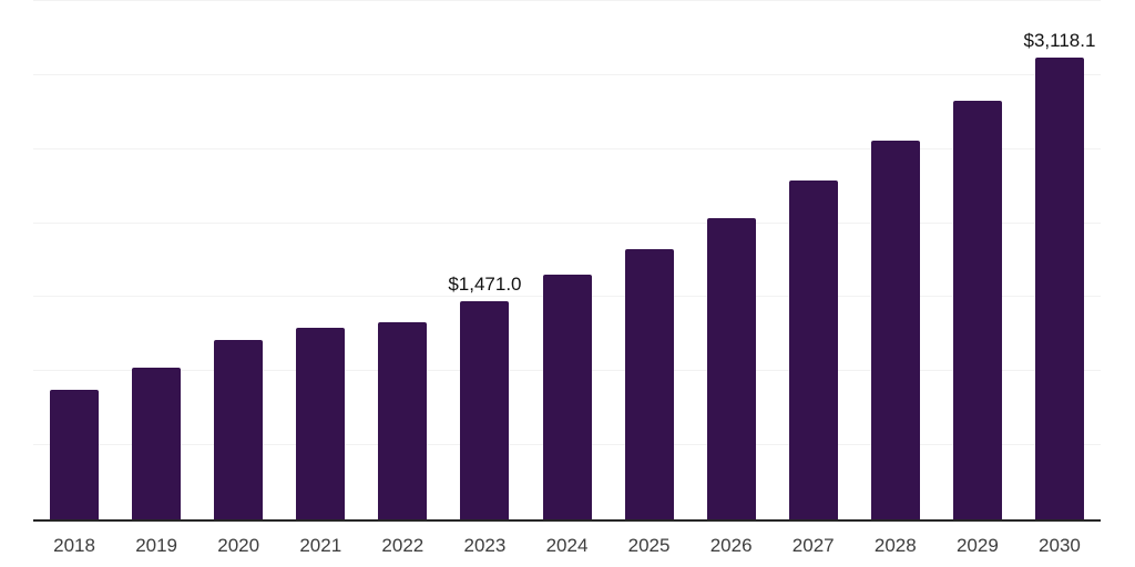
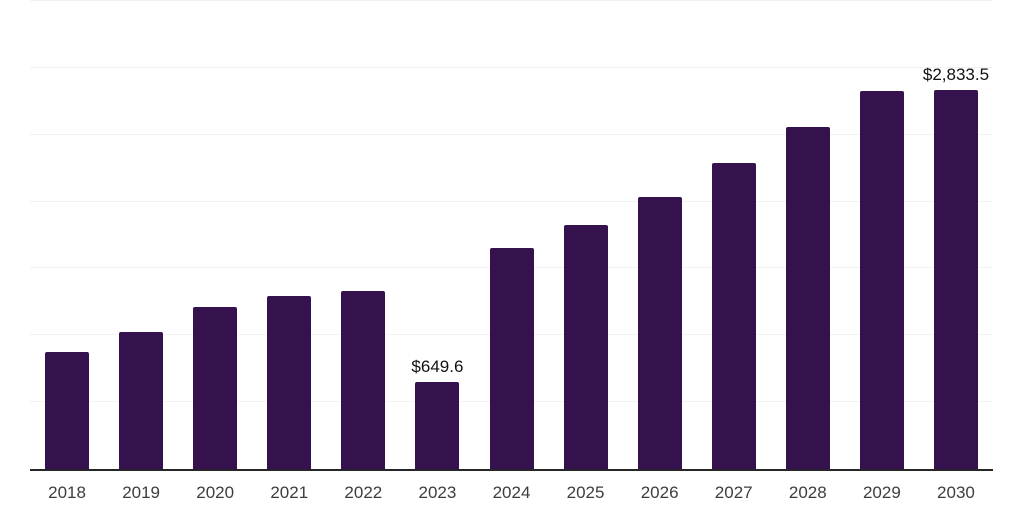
2023: $1,471.0 -> $649.6
2030: $3,118.1 -> $2,833.5
